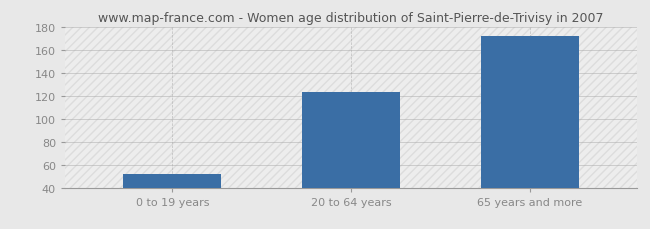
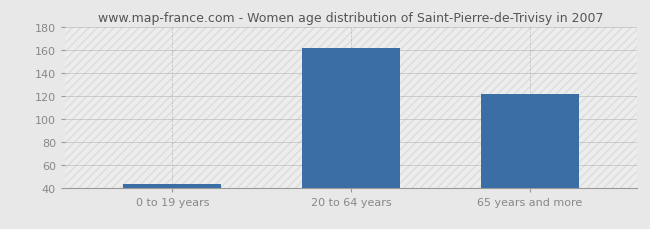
0 to 19 years: 52 -> 43
20 to 64 years: 123 -> 161
65 years and more: 172 -> 121
